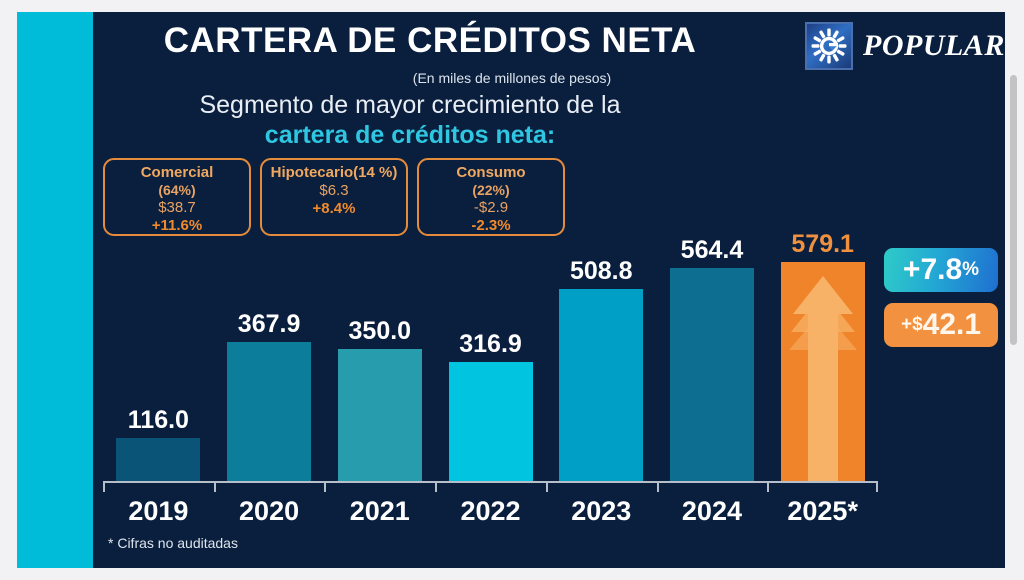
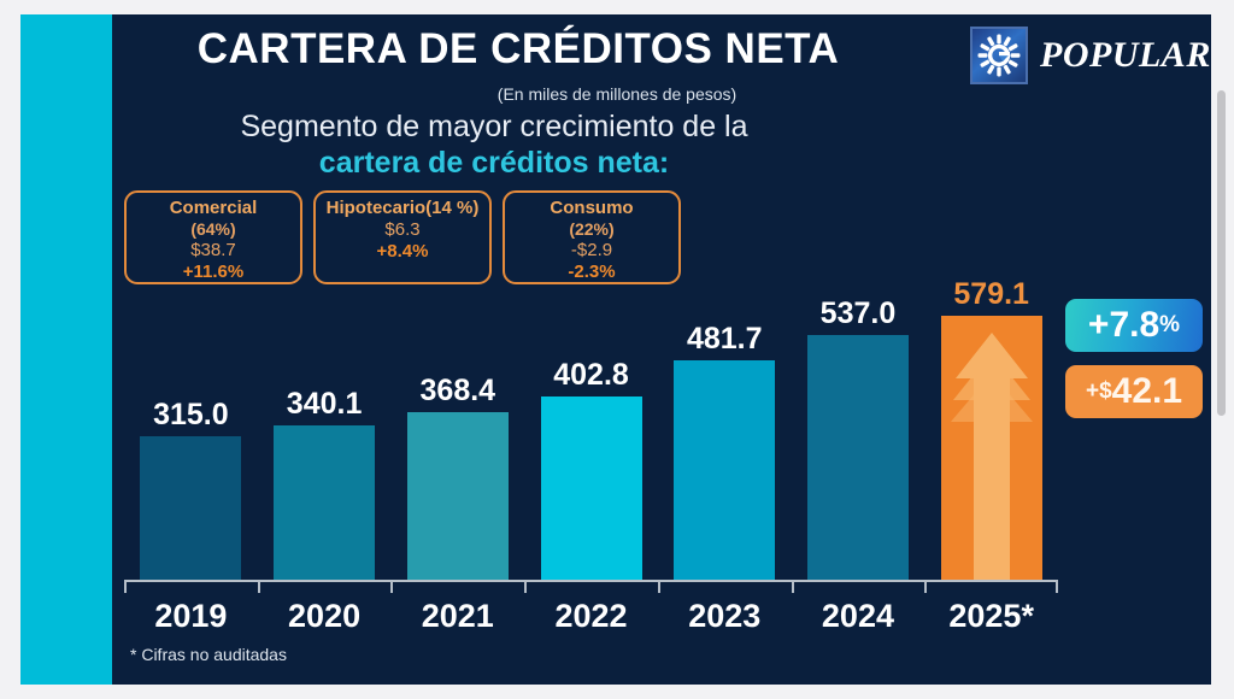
2019: 116.0 -> 315.0
2020: 367.9 -> 340.1
2021: 350.0 -> 368.4
2022: 316.9 -> 402.8
2023: 508.8 -> 481.7
2024: 564.4 -> 537.0
